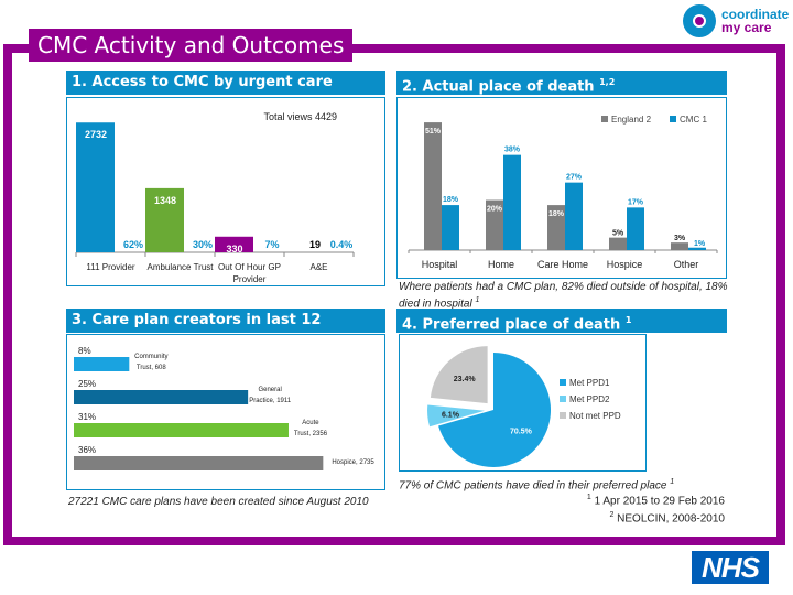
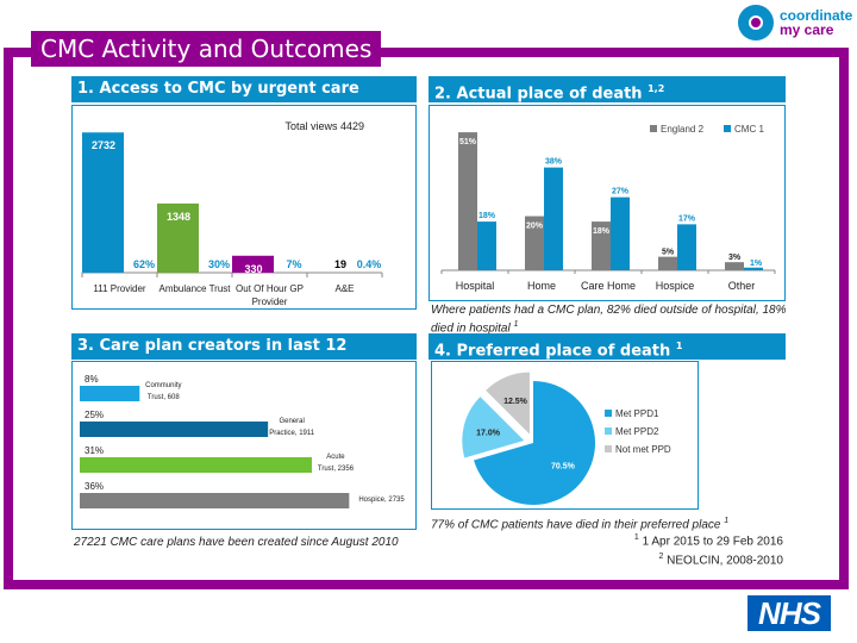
4. Preferred place of death/Met PPD2: 6.1% -> 17.0%
4. Preferred place of death/Not met PPD: 23.4% -> 12.5%
